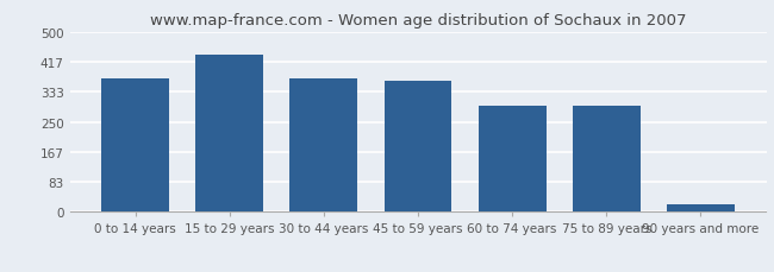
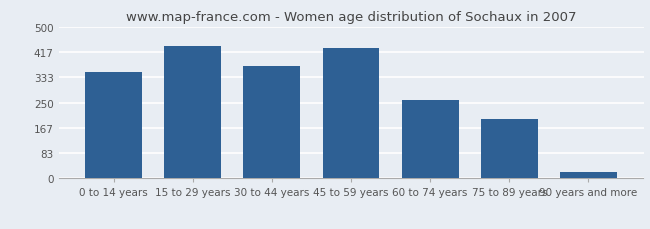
0 to 14 years: 370 -> 350
45 to 59 years: 365 -> 430
60 to 74 years: 295 -> 258
75 to 89 years: 295 -> 195
